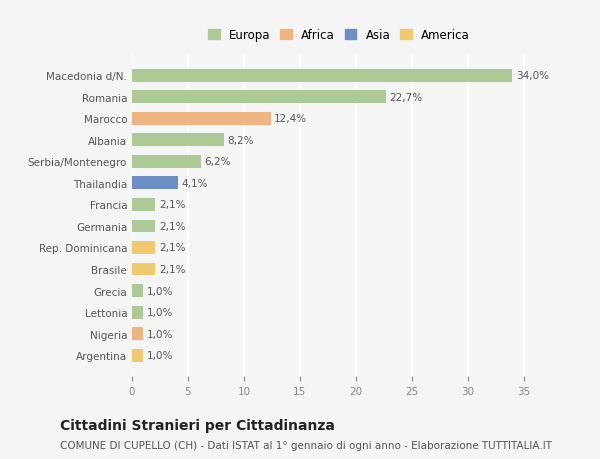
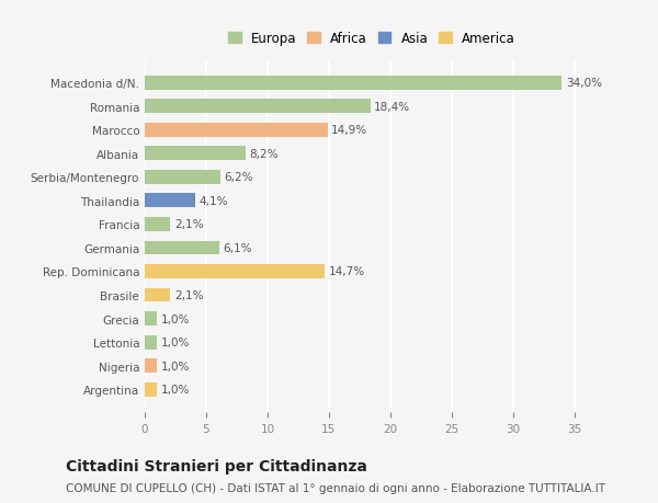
Romania: 22,7% -> 18,4%
Marocco: 12,4% -> 14,9%
Germania: 2,1% -> 6,1%
Rep. Dominicana: 2,1% -> 14,7%
